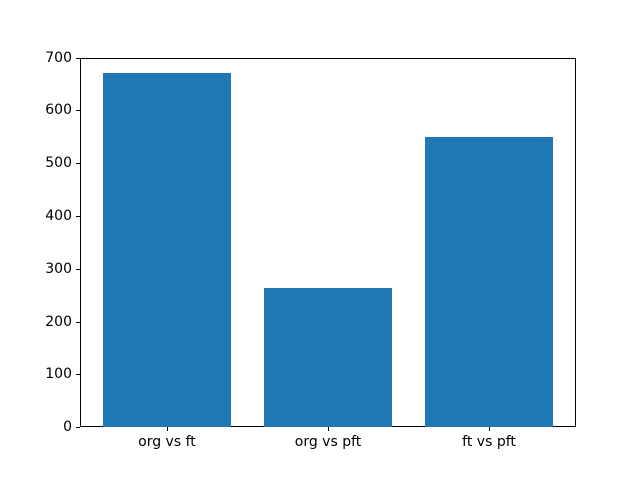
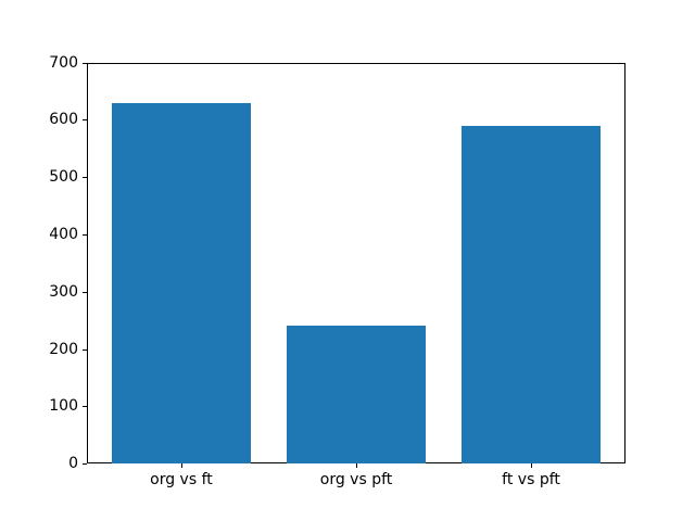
org vs ft: 670 -> 630
org vs pft: 260 -> 240
ft vs pft: 550 -> 590
